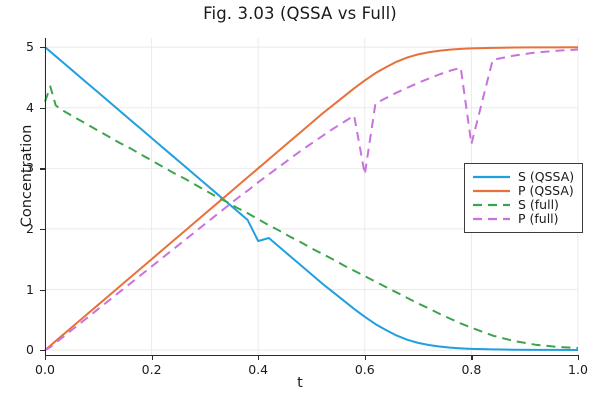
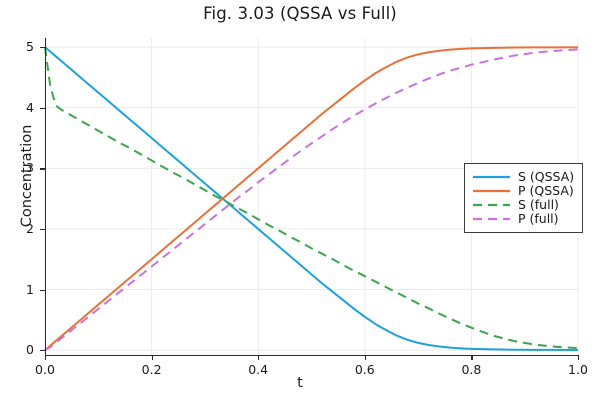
S (full)/0.0: 4.1 -> 5.0
S (QSSA)/0.4: 1.8 -> 2.0
P (full)/0.6: 2.9 -> 4.0
P (full)/0.8: 3.4 -> 4.7
